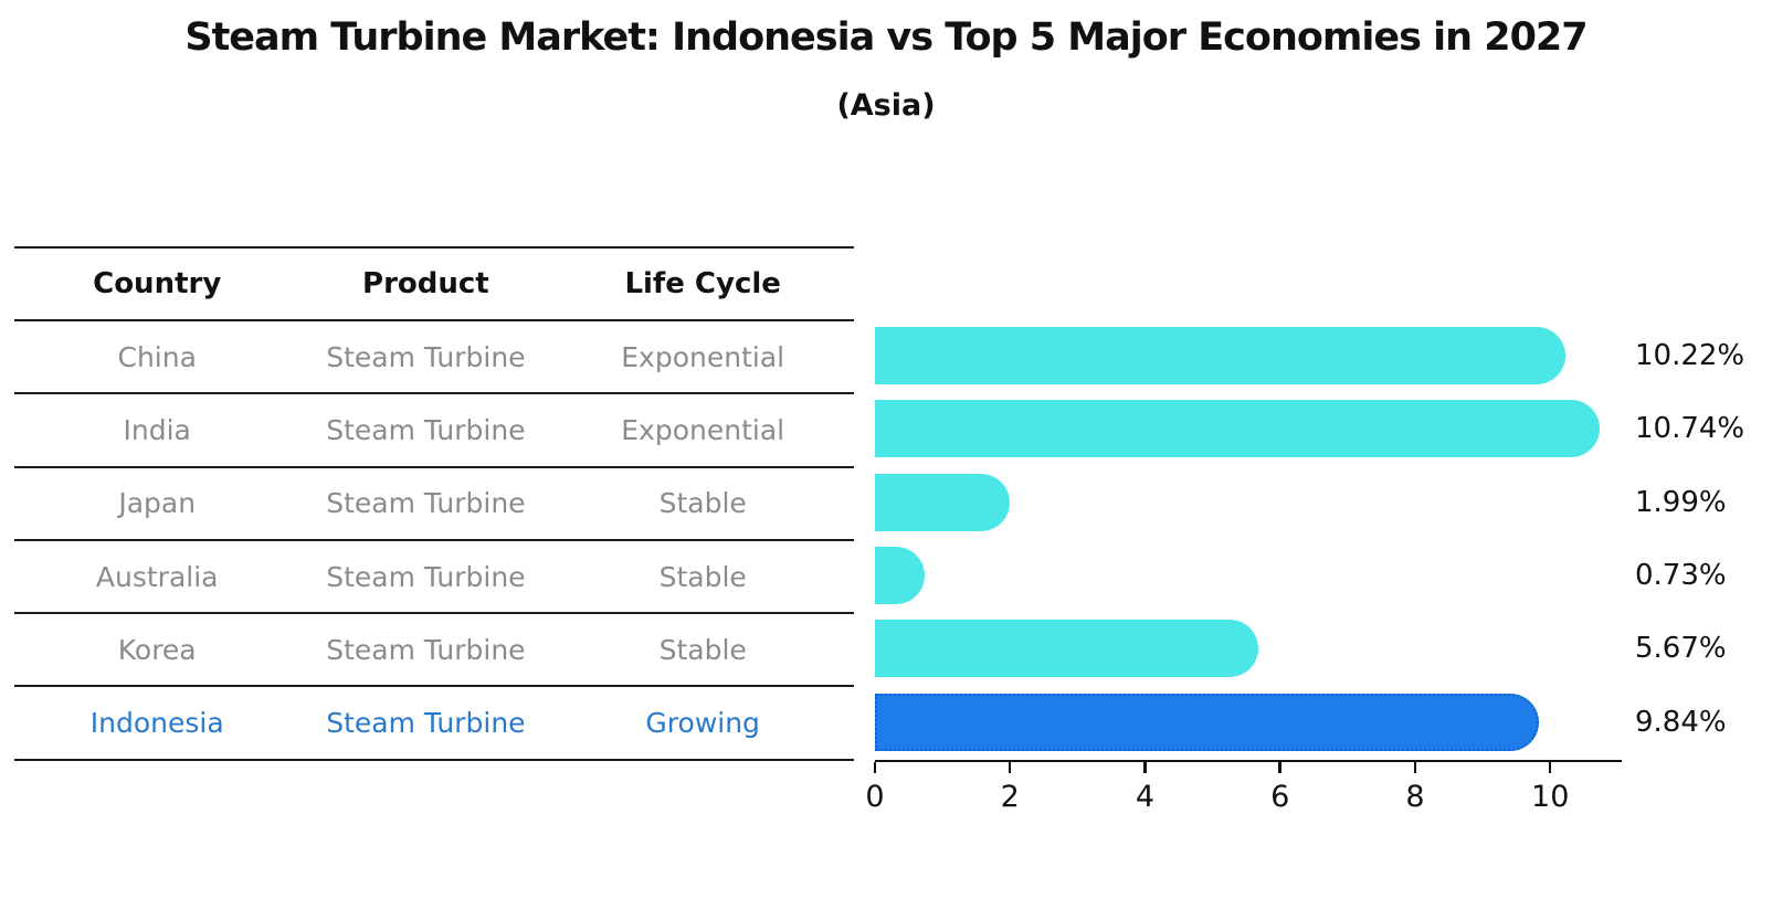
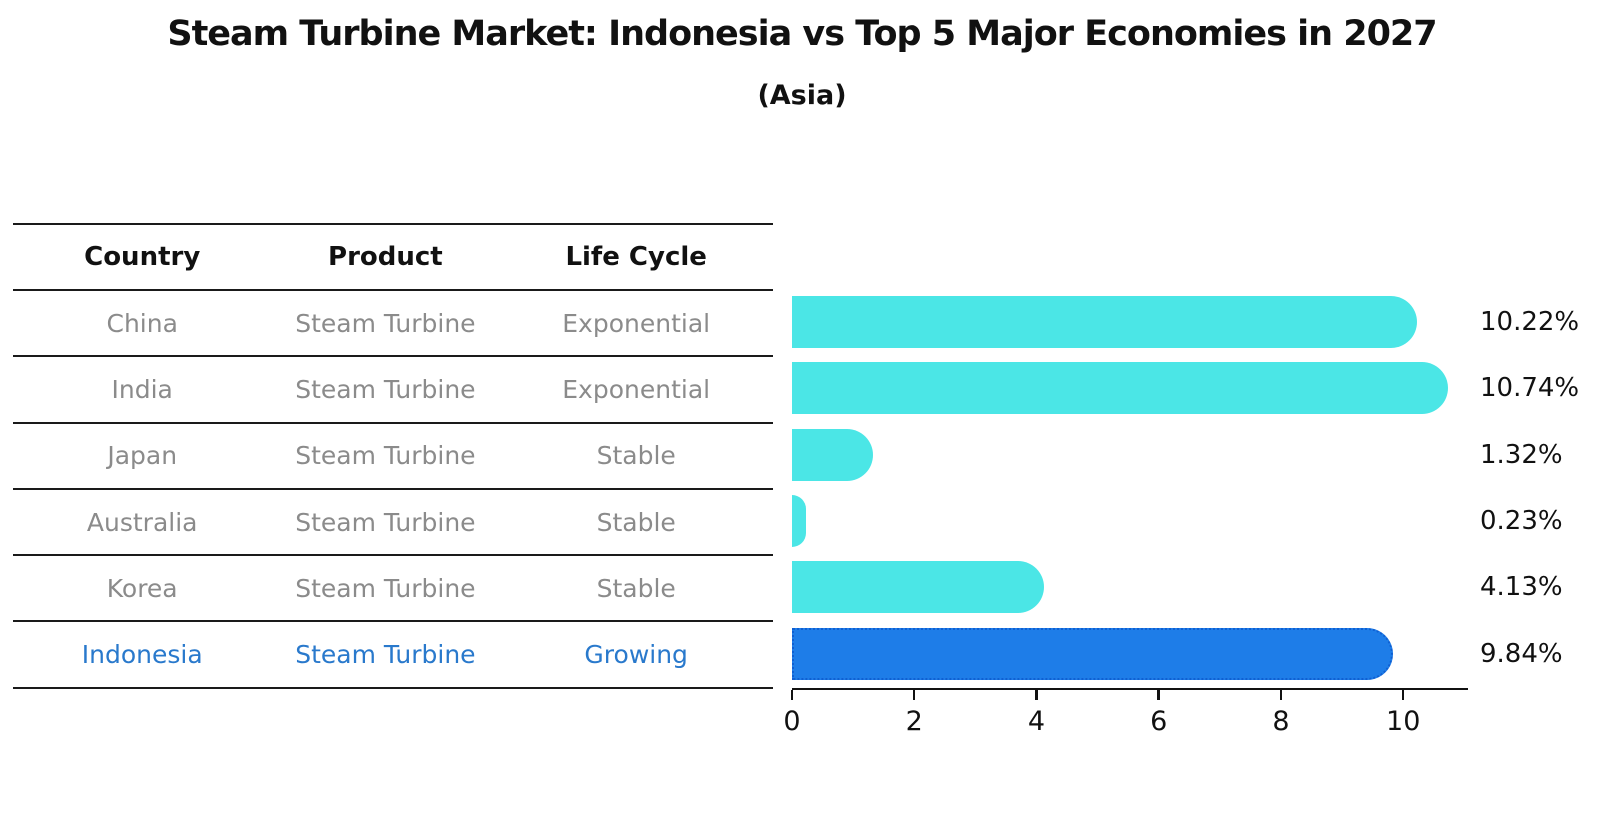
Japan: 1.99% -> 1.32%
Australia: 0.73% -> 0.23%
Korea: 5.67% -> 4.13%
